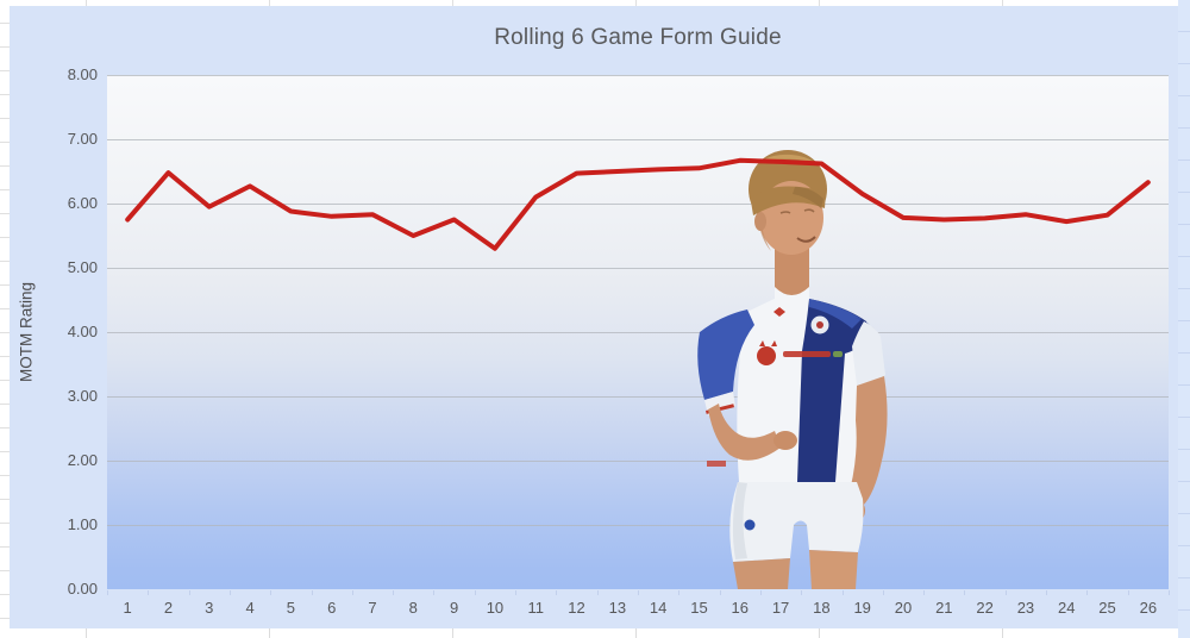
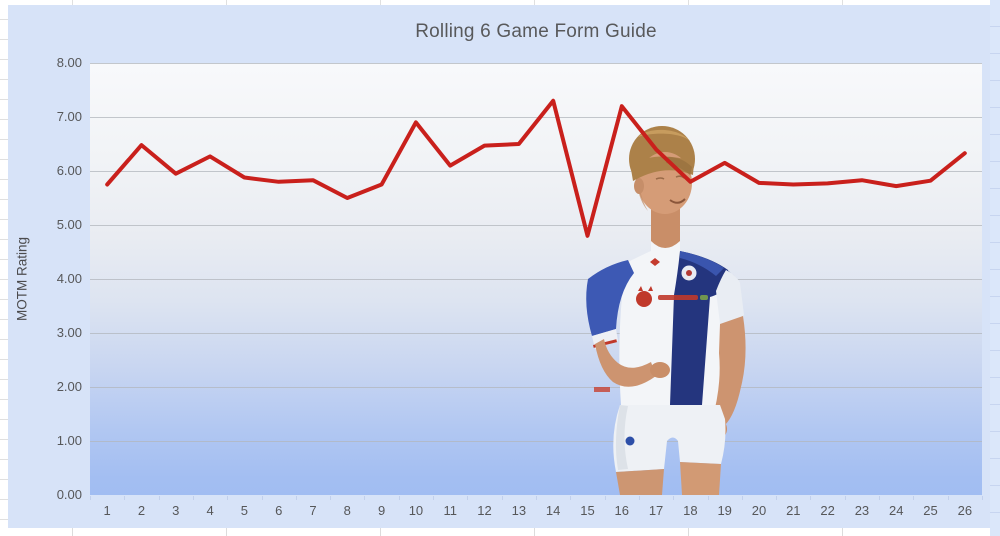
10: 5.3 -> 6.9
14: 6.5 -> 7.3
15: 6.5 -> 4.8
16: 6.7 -> 7.2
17: 6.7 -> 6.4
18: 6.6 -> 5.8
